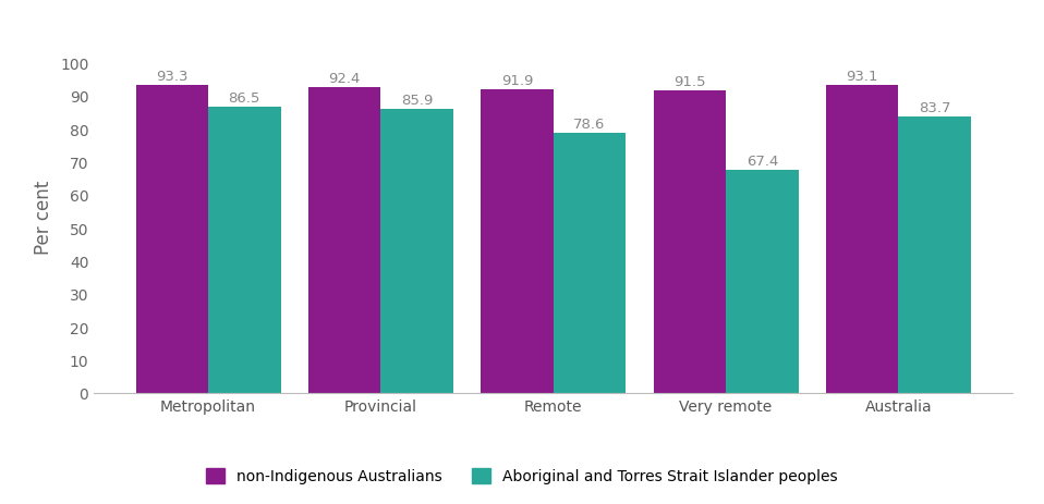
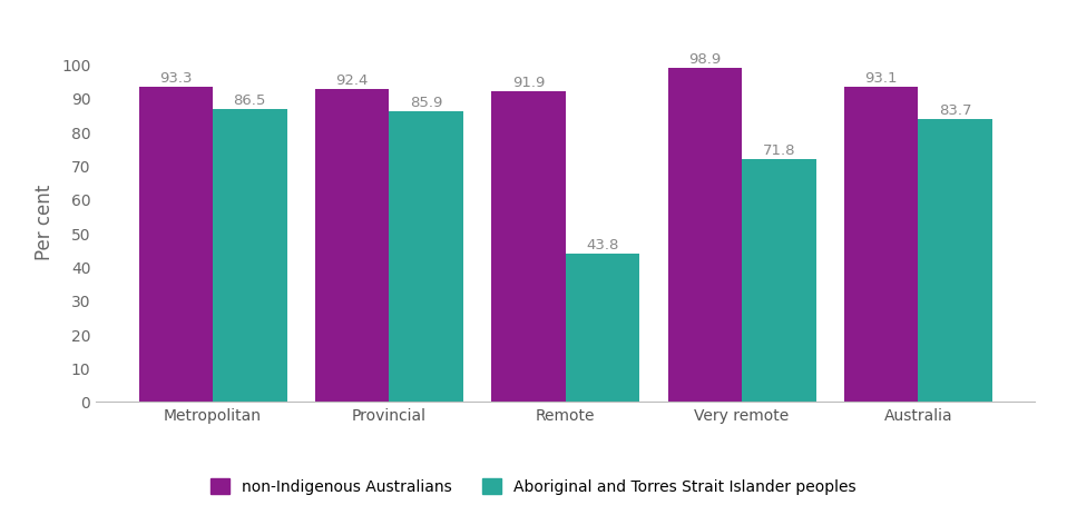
Aboriginal and Torres Strait Islander peoples/Remote: 78.6 -> 43.8
non-Indigenous Australians/Very remote: 91.5 -> 98.9
Aboriginal and Torres Strait Islander peoples/Very remote: 67.4 -> 71.8
